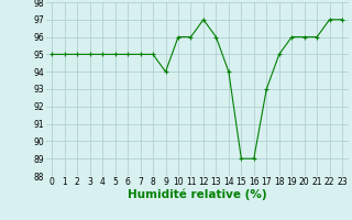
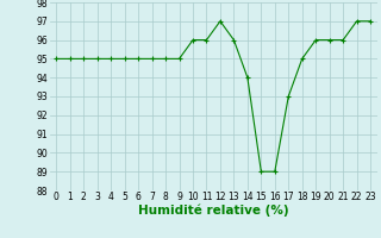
9: 94 -> 95
